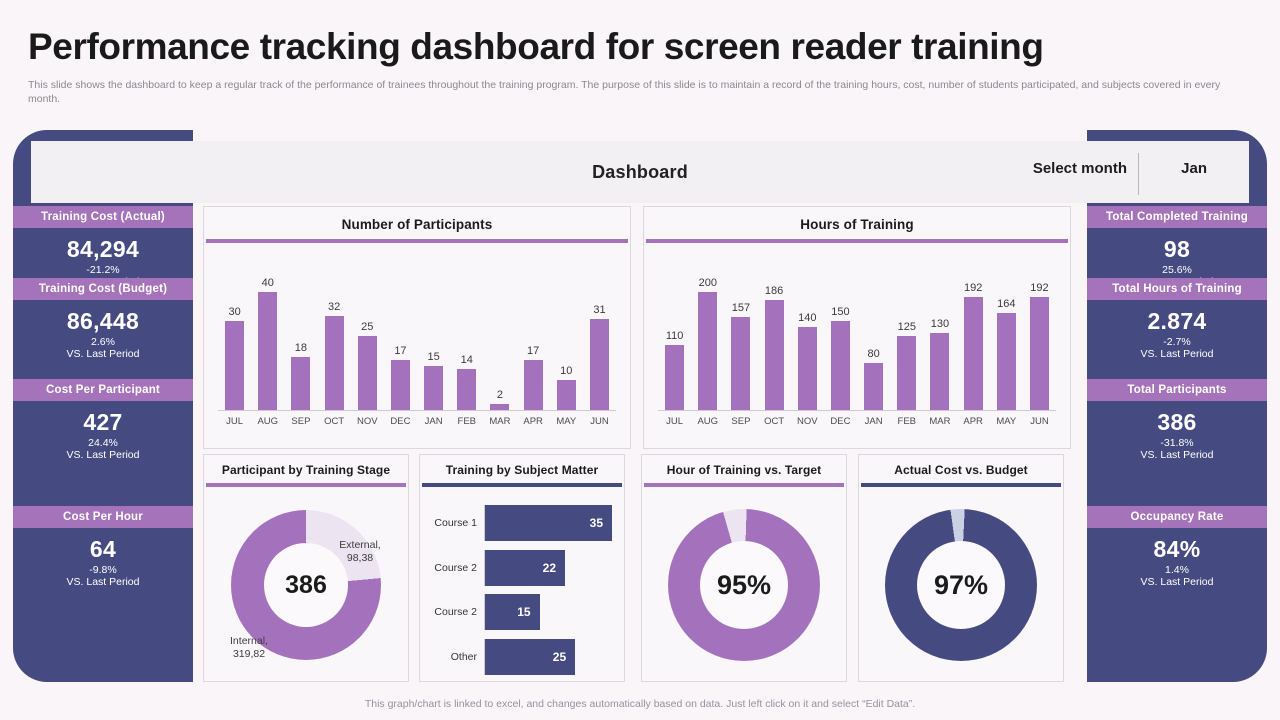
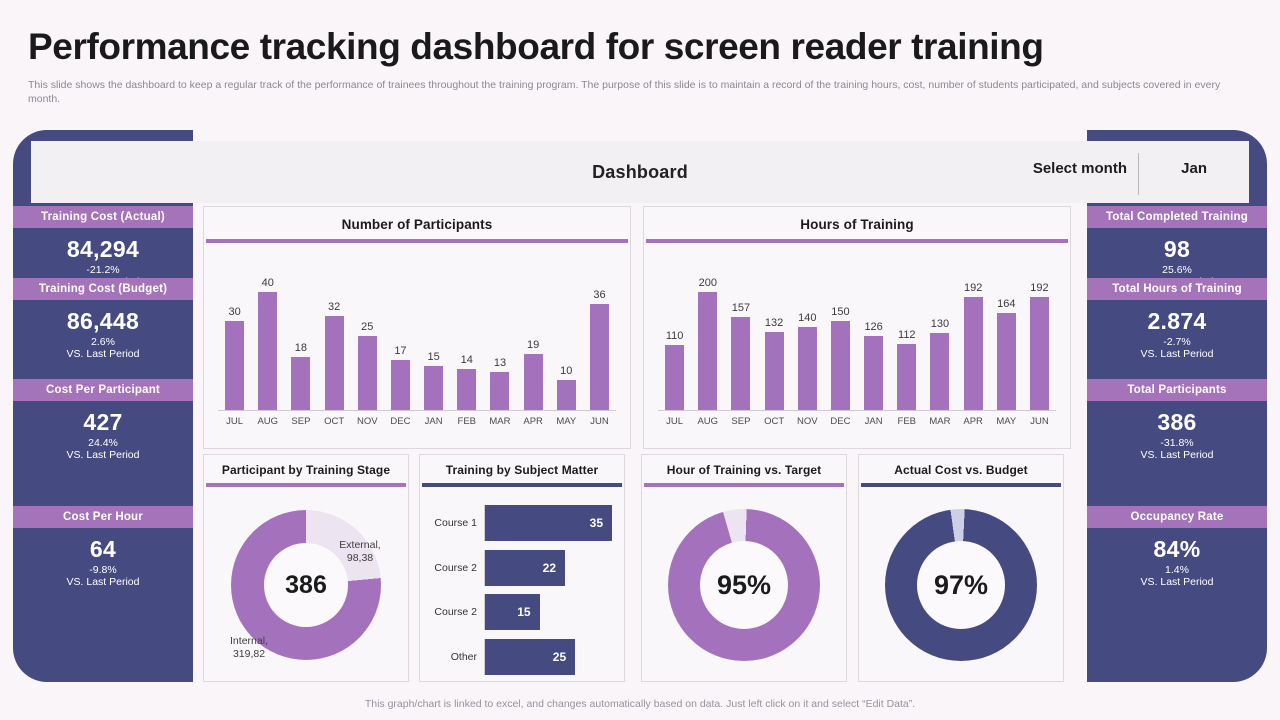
Number of Participants/MAR: 2 -> 13
Number of Participants/APR: 17 -> 19
Number of Participants/JUN: 31 -> 36
Hours of Training/OCT: 186 -> 132
Hours of Training/JAN: 80 -> 126
Hours of Training/FEB: 125 -> 112
